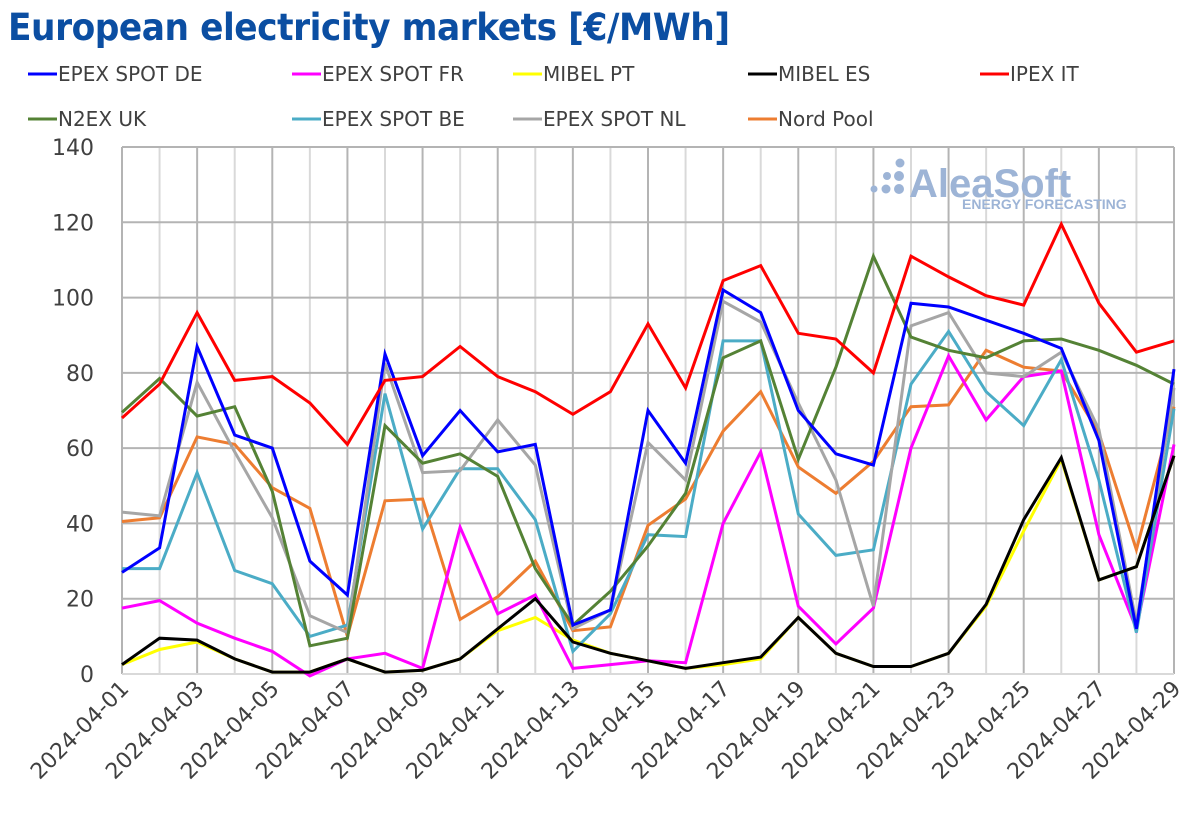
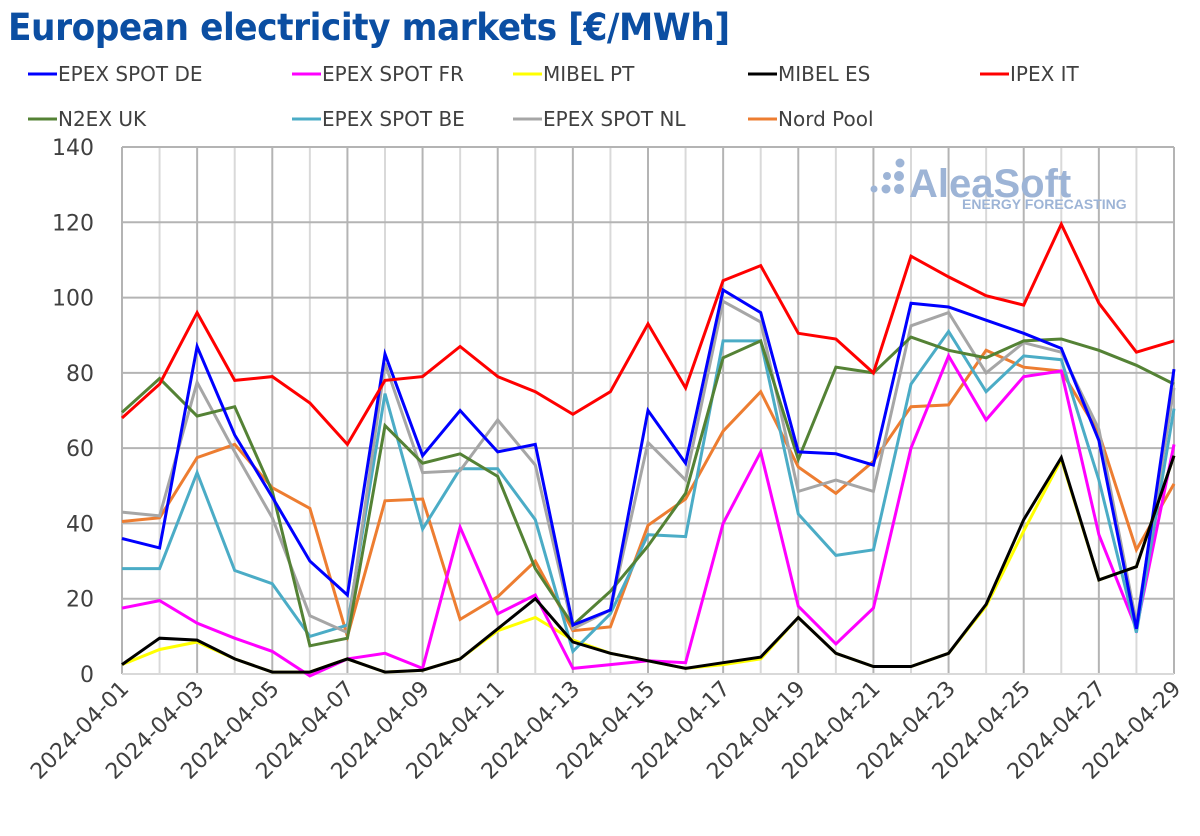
EPEX SPOT DE/2024-04-01: 27 -> 36
Nord Pool/2024-04-03: 63 -> 58
EPEX SPOT DE/2024-04-05: 60 -> 47
EPEX SPOT DE/2024-04-19: 70 -> 59
EPEX SPOT NL/2024-04-19: 72 -> 48
N2EX UK/2024-04-21: 111 -> 80
EPEX SPOT NL/2024-04-21: 18 -> 48
EPEX SPOT BE/2024-04-25: 66 -> 84
EPEX SPOT NL/2024-04-25: 79 -> 88
Nord Pool/2024-04-29: 71 -> 50
